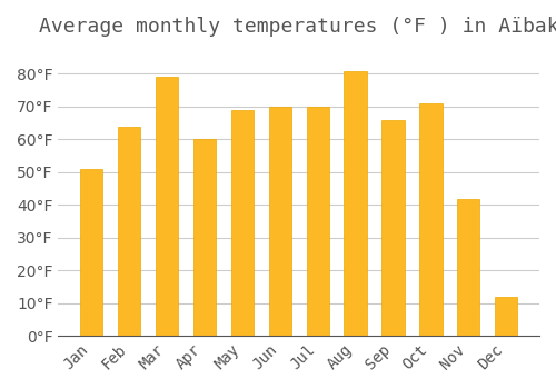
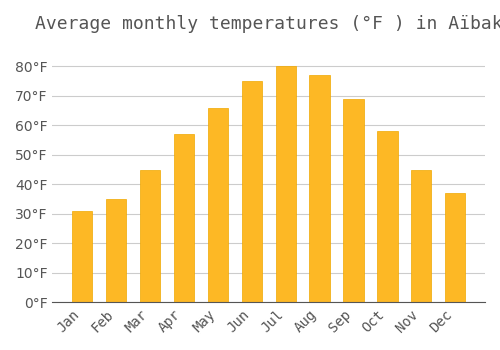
Jan: 51°F -> 31°F
Feb: 64°F -> 35°F
Mar: 79°F -> 45°F
Apr: 60°F -> 57°F
May: 69°F -> 66°F
Jun: 70°F -> 75°F
Jul: 70°F -> 80°F
Aug: 81°F -> 77°F
Sep: 66°F -> 69°F
Oct: 71°F -> 58°F
Nov: 42°F -> 45°F
Dec: 12°F -> 37°F
